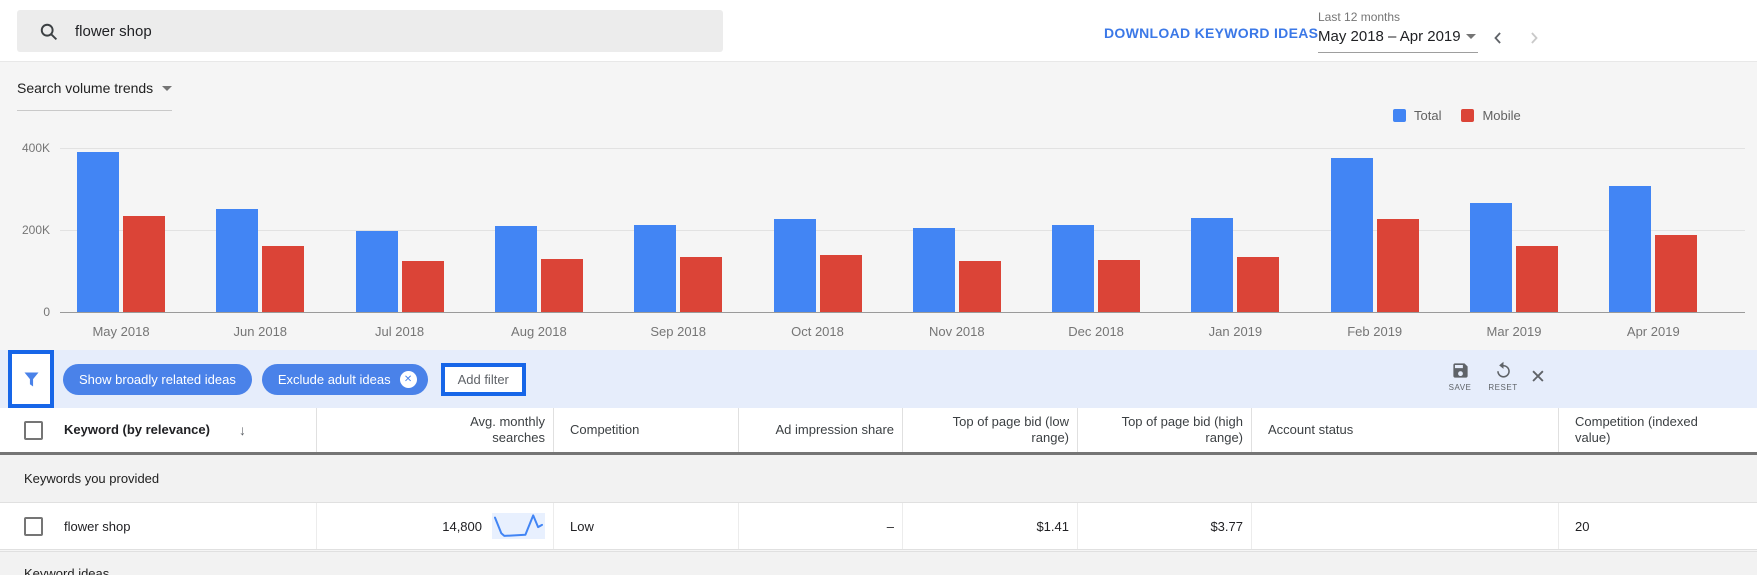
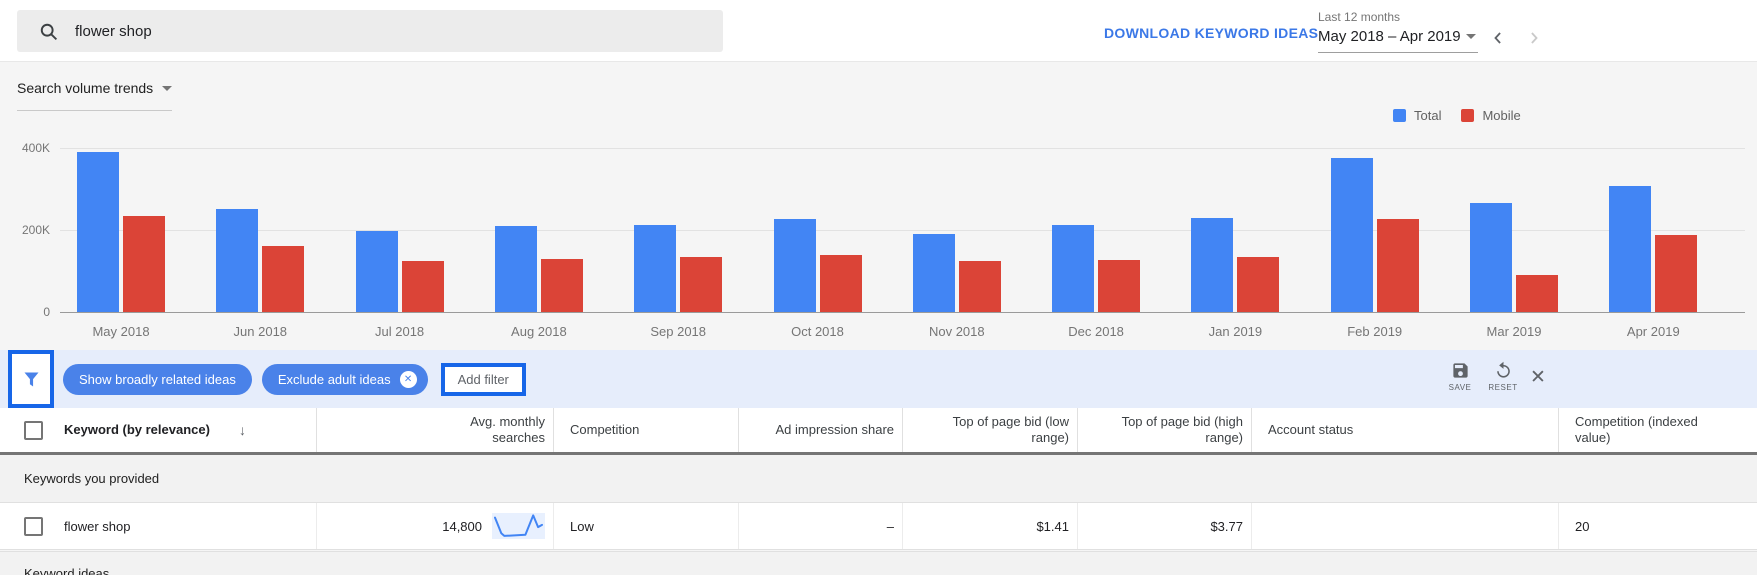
Total/Nov 2018: 210K -> 190K
Mobile/Mar 2019: 160K -> 90K
